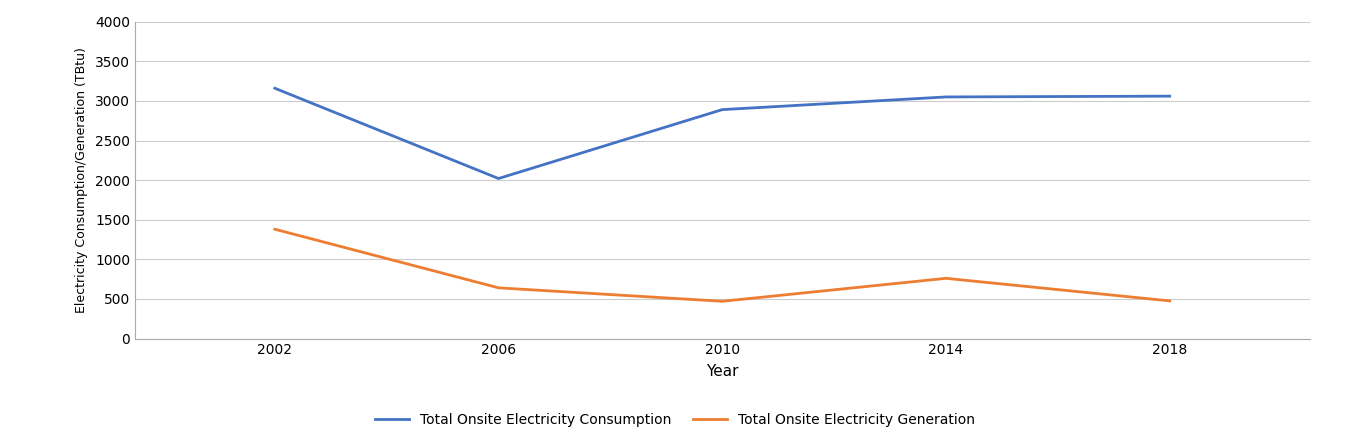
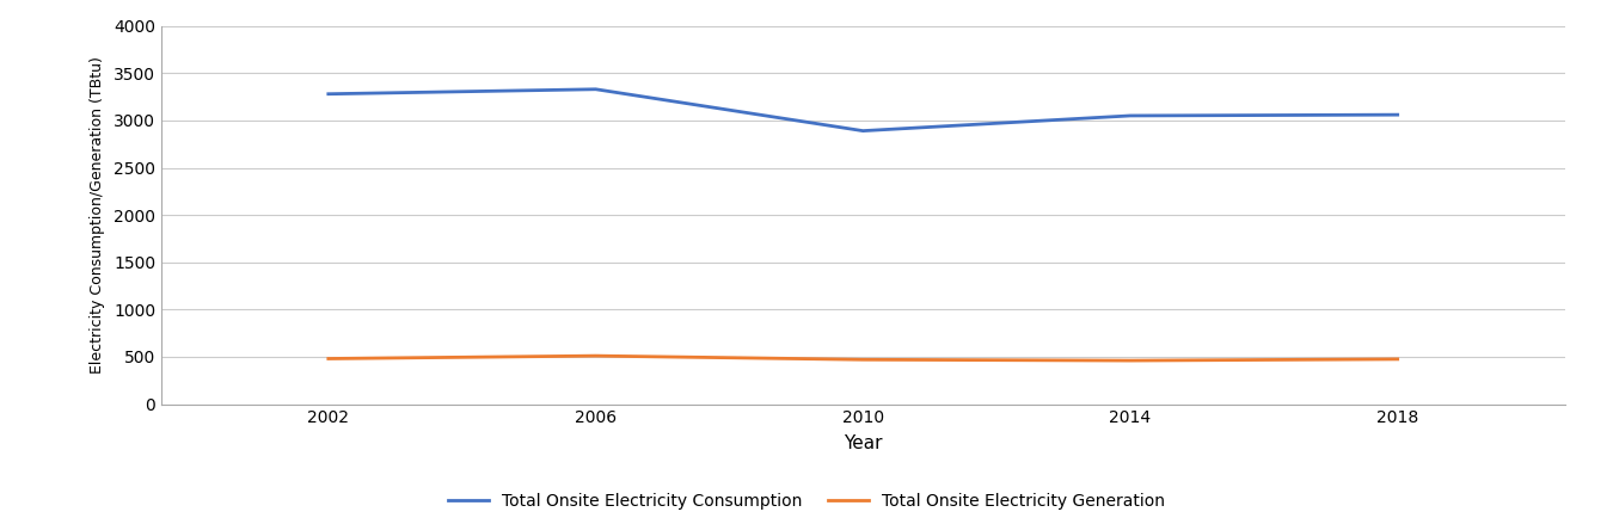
Total Onsite Electricity Consumption/2002: 3160 -> 3280
Total Onsite Electricity Generation/2002: 1380 -> 480
Total Onsite Electricity Consumption/2006: 2020 -> 3330
Total Onsite Electricity Generation/2006: 640 -> 510
Total Onsite Electricity Generation/2014: 760 -> 460
